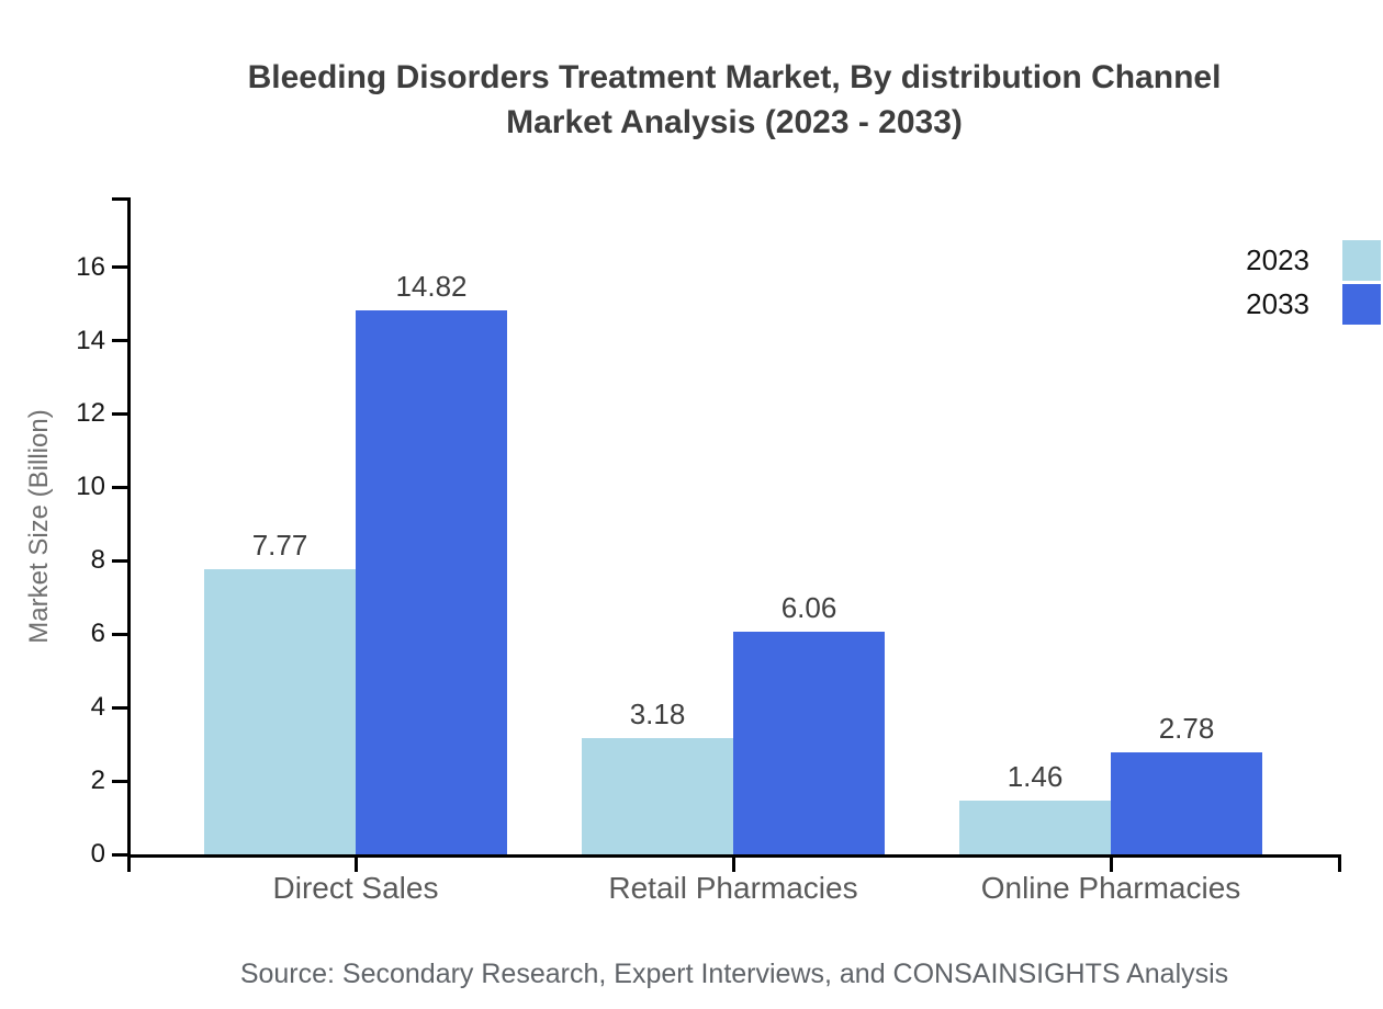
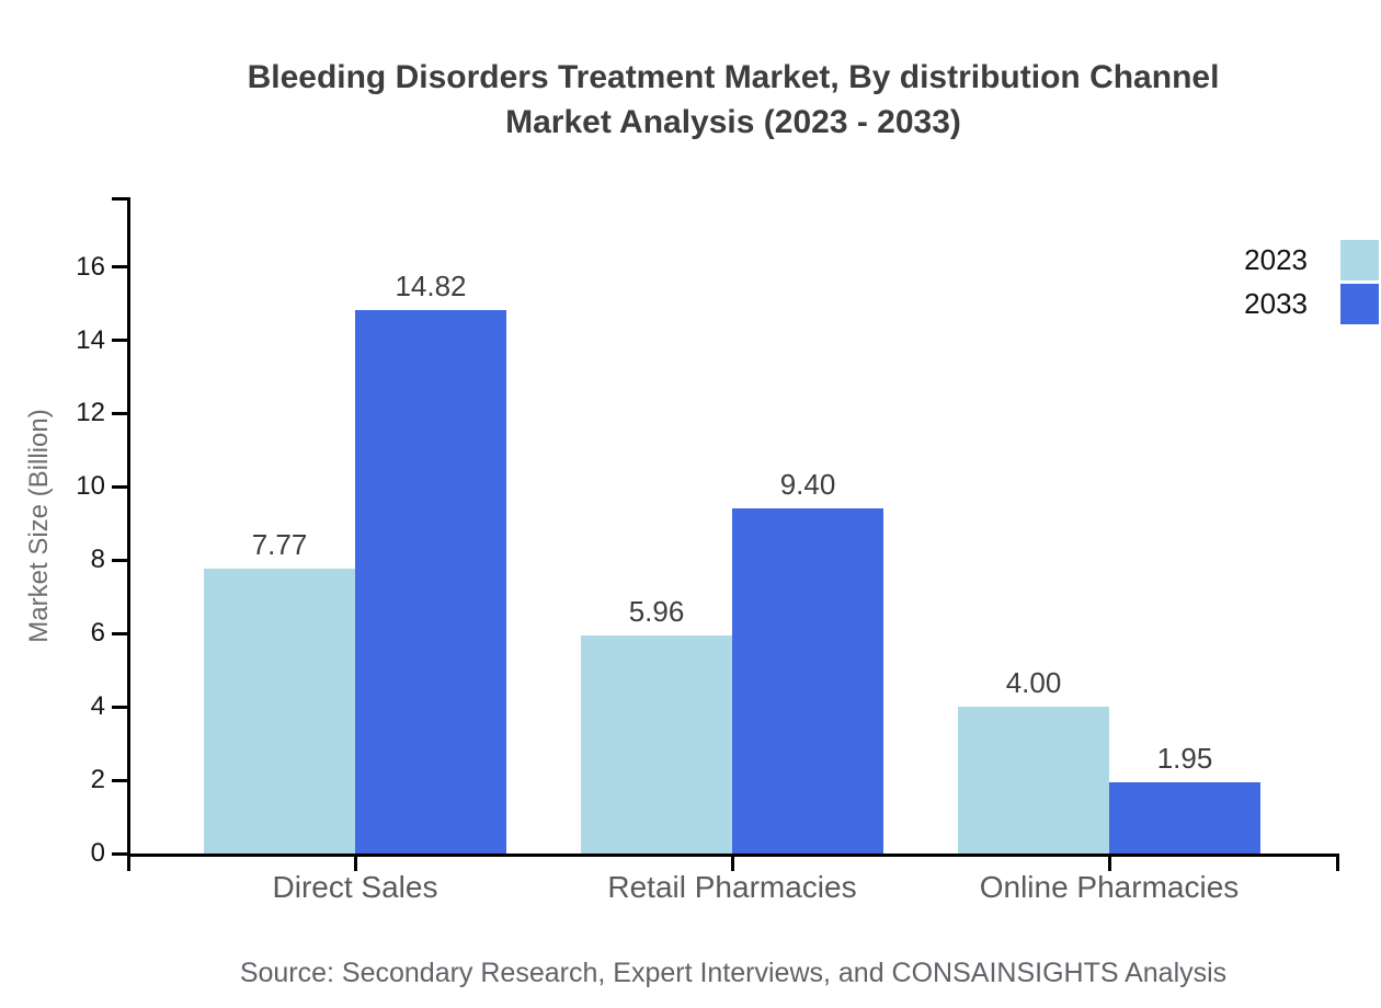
2023/Retail Pharmacies: 3.18 -> 5.96
2033/Retail Pharmacies: 6.06 -> 9.40
2023/Online Pharmacies: 1.46 -> 4.00
2033/Online Pharmacies: 2.78 -> 1.95
